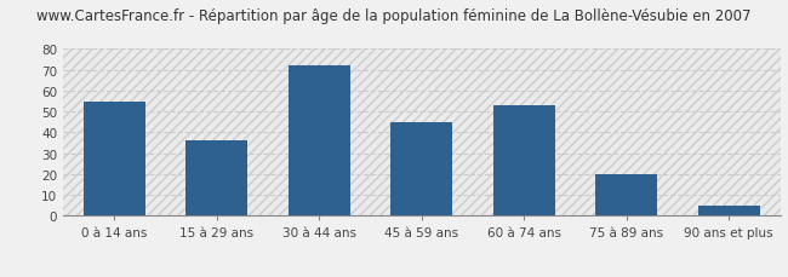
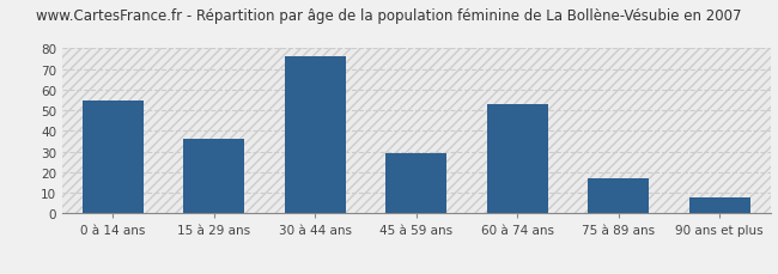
30 à 44 ans: 72 -> 76
45 à 59 ans: 45 -> 29
75 à 89 ans: 20 -> 17
90 ans et plus: 5 -> 8
